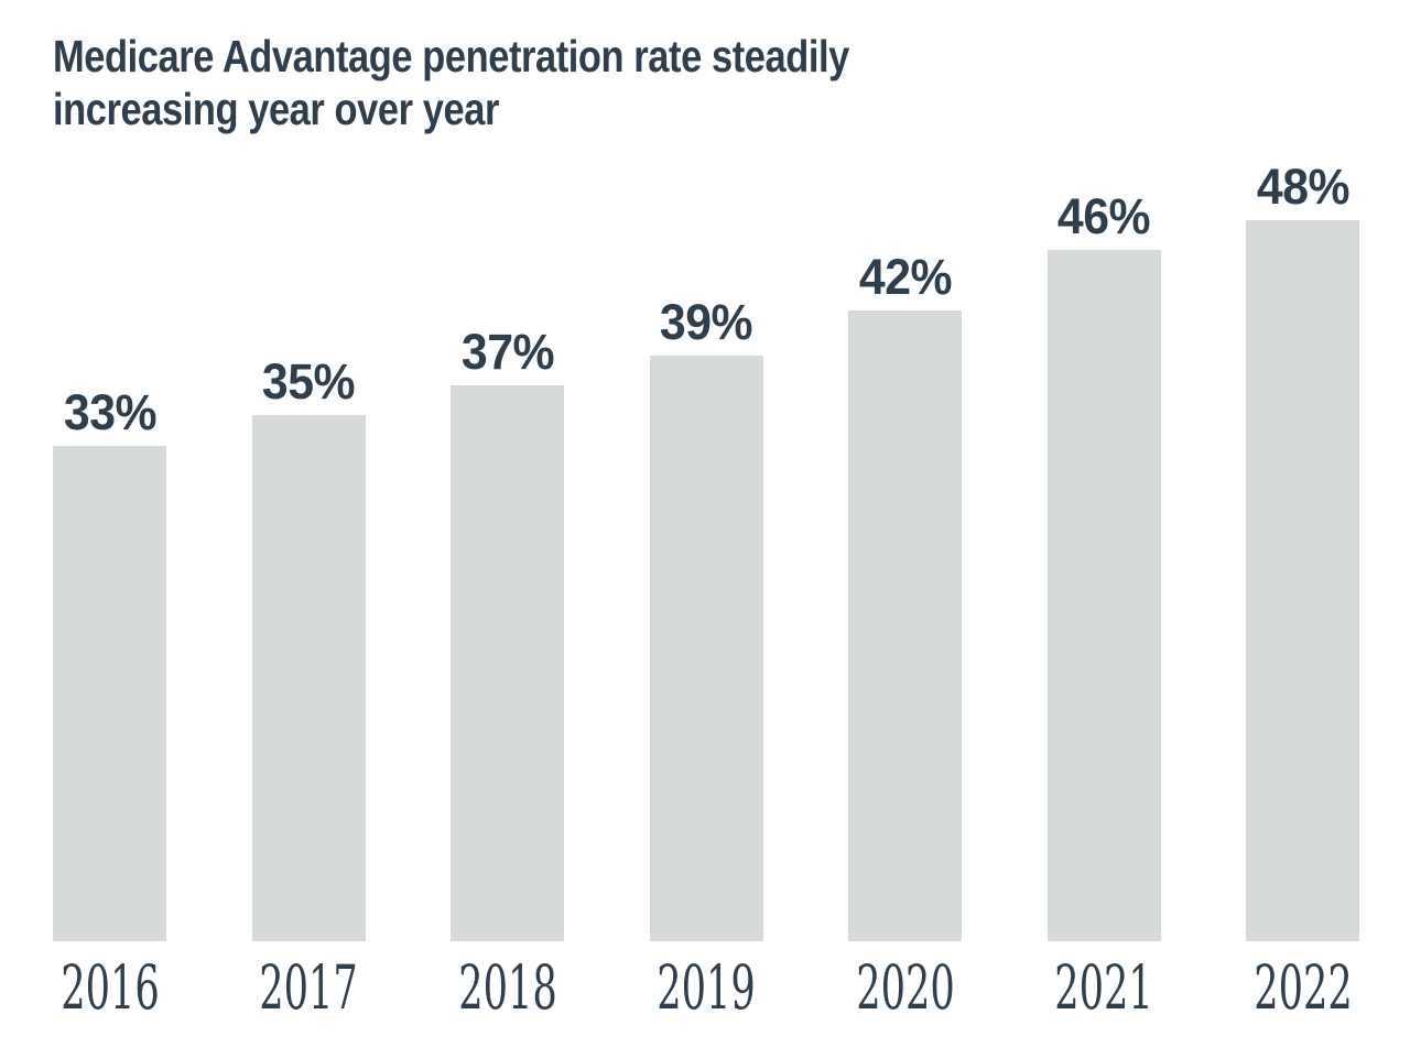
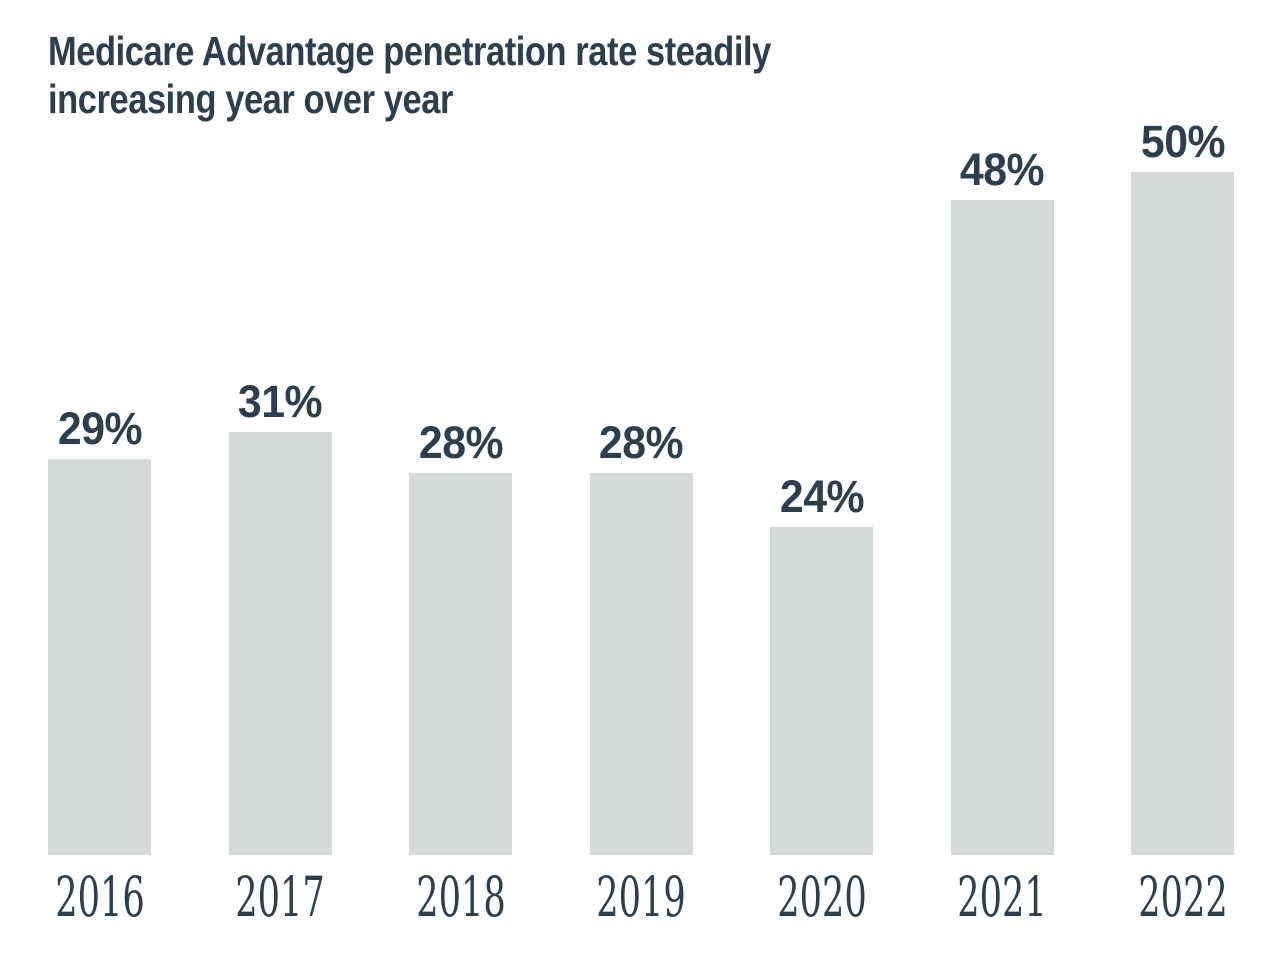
2016: 33% -> 29%
2017: 35% -> 31%
2018: 37% -> 28%
2019: 39% -> 28%
2020: 42% -> 24%
2021: 46% -> 48%
2022: 48% -> 50%
